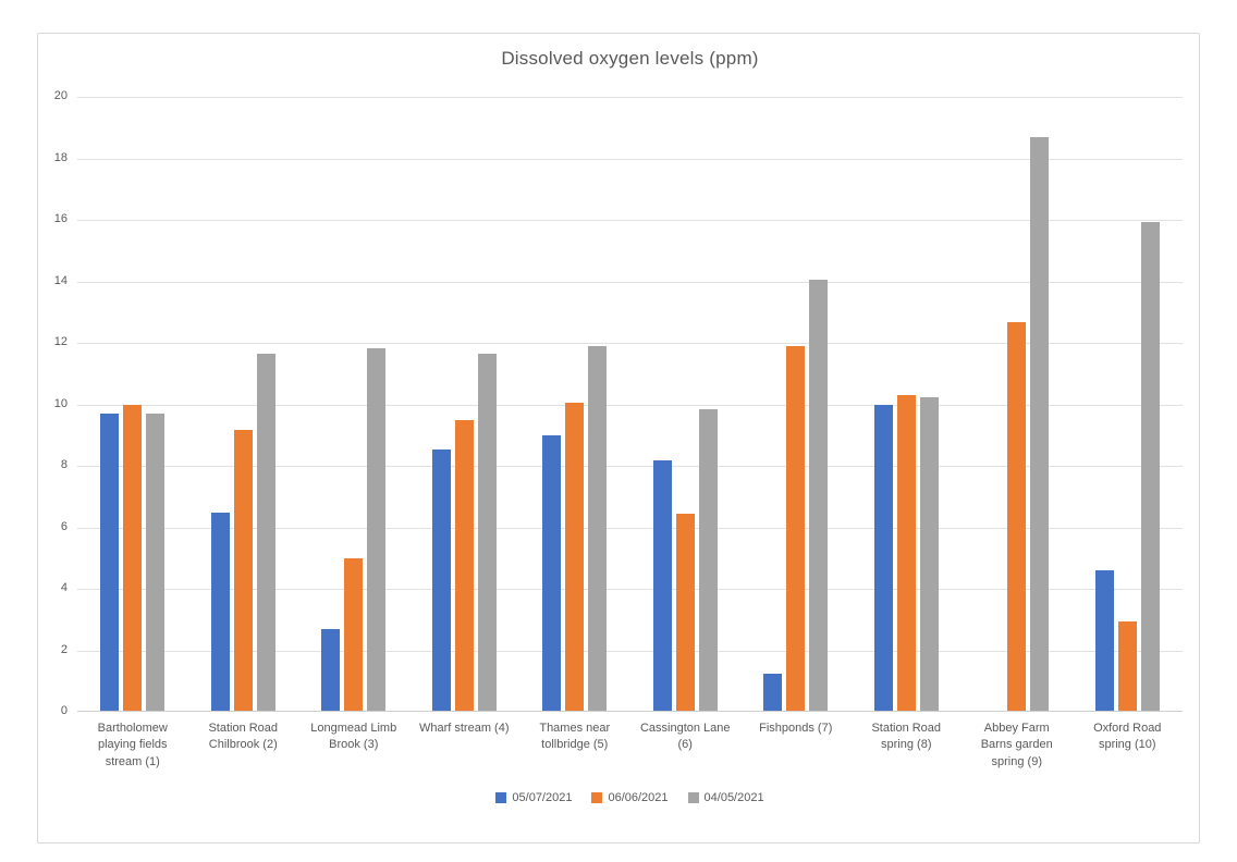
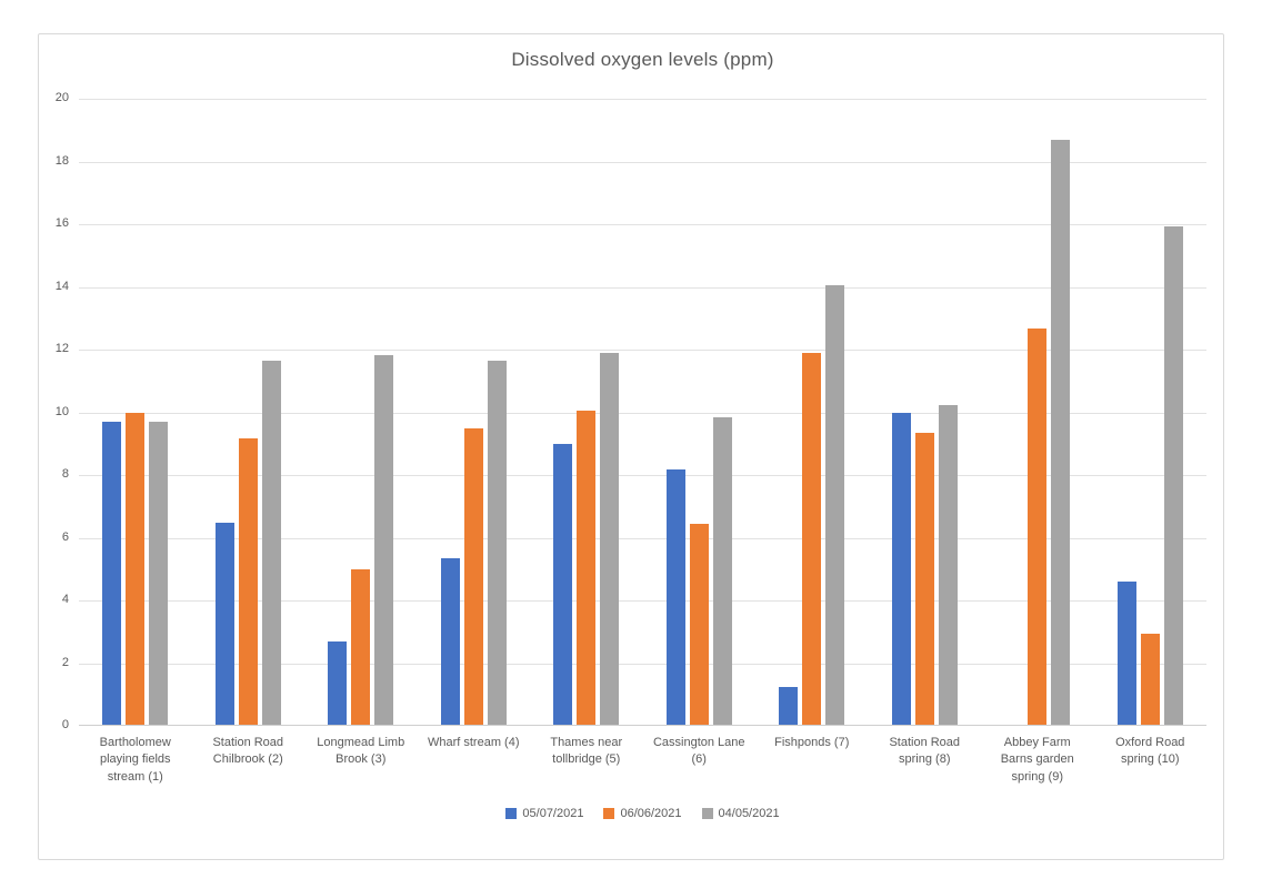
05/07/2021/Wharf stream (4): 8.5 -> 5.3
06/06/2021/Station Road spring (8): 10.2 -> 9.3
